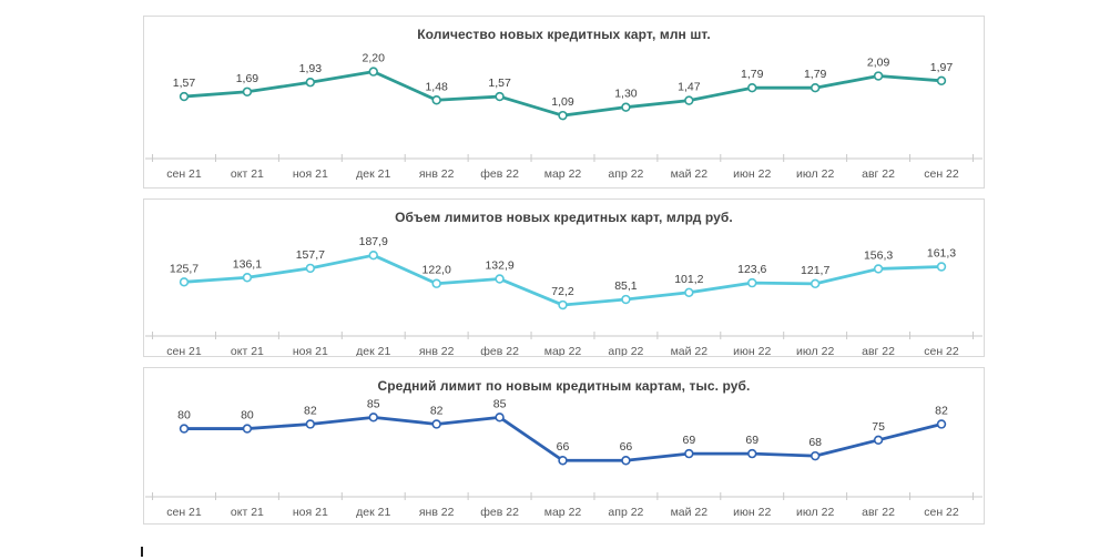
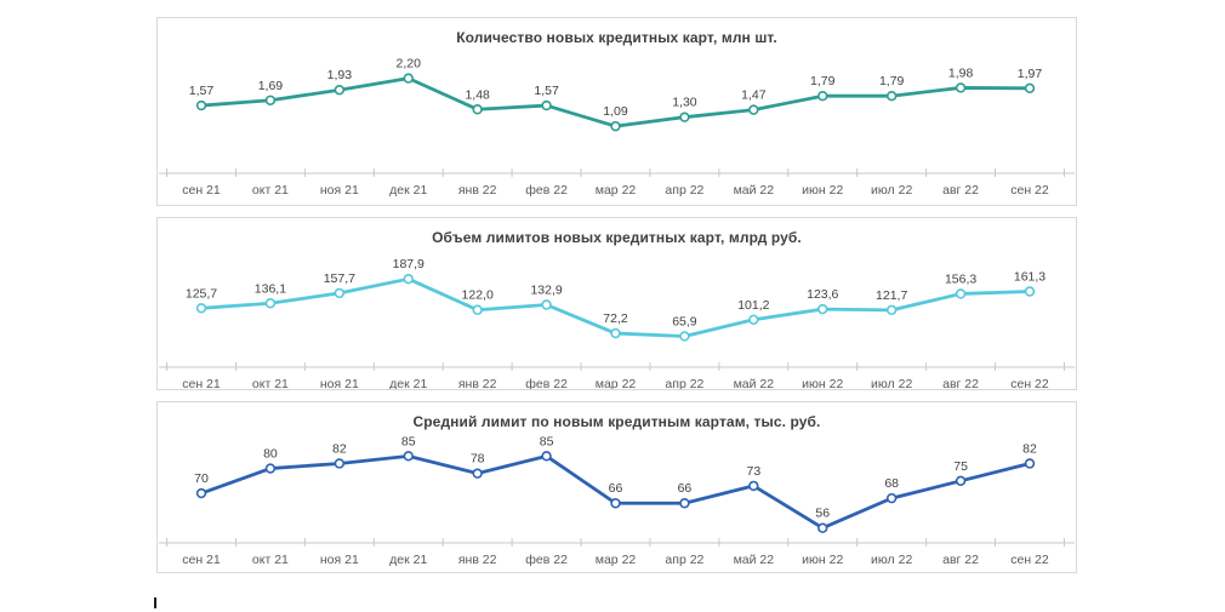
Количество новых кредитных карт, млн шт./авг 22: 2,09 -> 1,98
Объем лимитов новых кредитных карт, млрд руб./апр 22: 85,1 -> 65,9
Средний лимит по новым кредитным картам, тыс. руб./сен 21: 80 -> 70
Средний лимит по новым кредитным картам, тыс. руб./янв 22: 82 -> 78
Средний лимит по новым кредитным картам, тыс. руб./май 22: 69 -> 73
Средний лимит по новым кредитным картам, тыс. руб./июн 22: 69 -> 56
